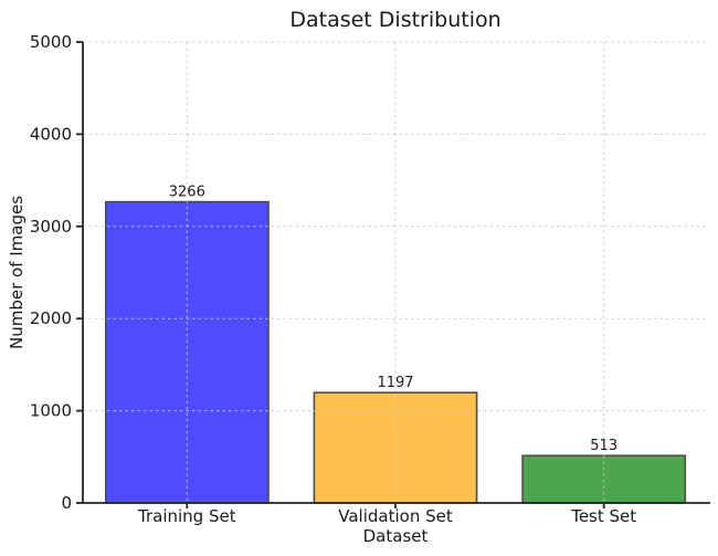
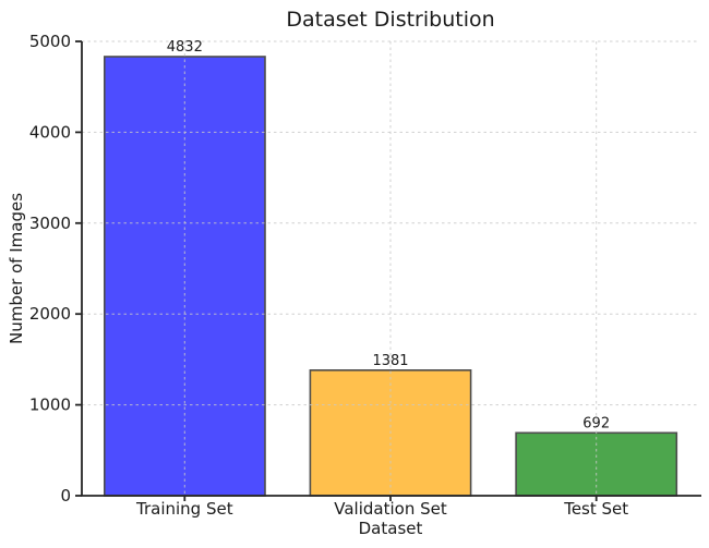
Training Set: 3266 -> 4832
Validation Set: 1197 -> 1381
Test Set: 513 -> 692
